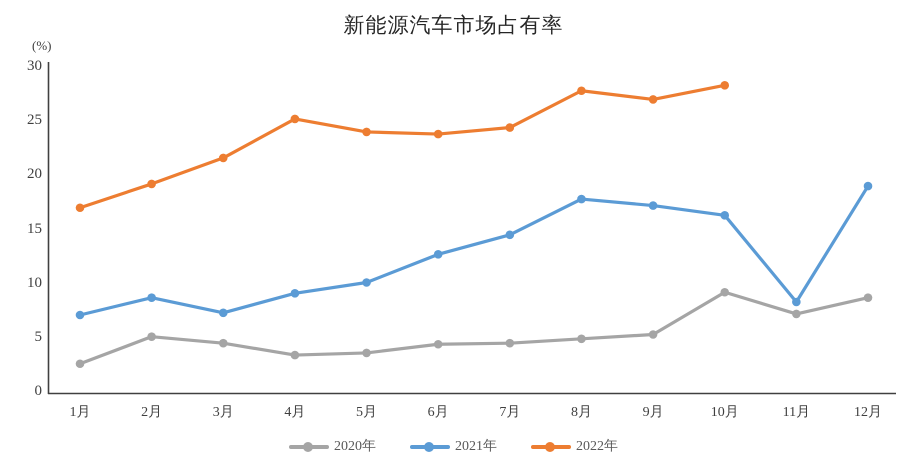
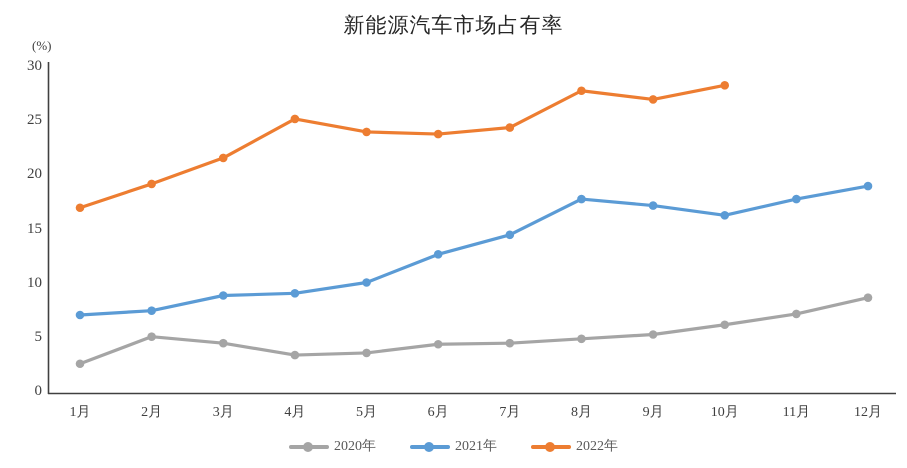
2021年/2月: 8.8 -> 7.6
2021年/3月: 7.4 -> 9.0
2020年/10月: 9.3 -> 6.3
2021年/11月: 8.4 -> 17.9
